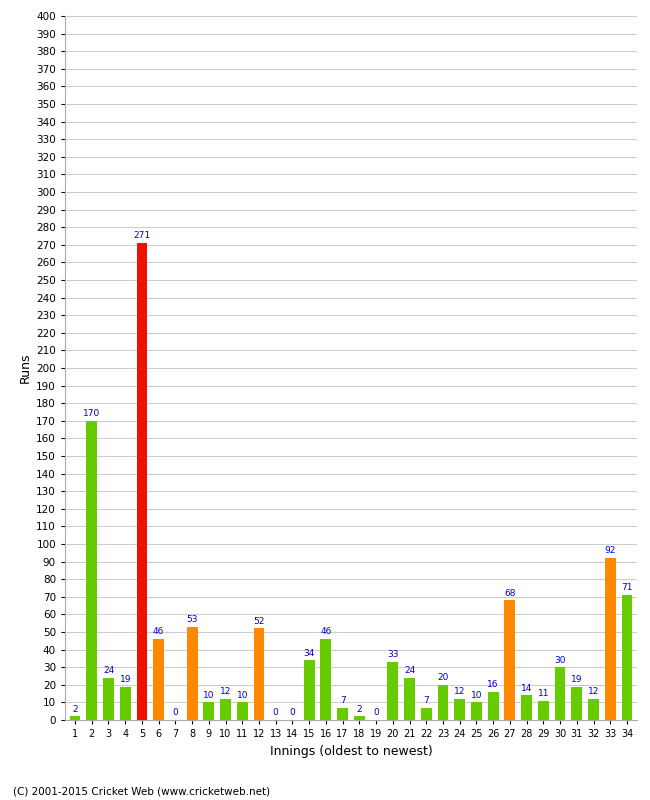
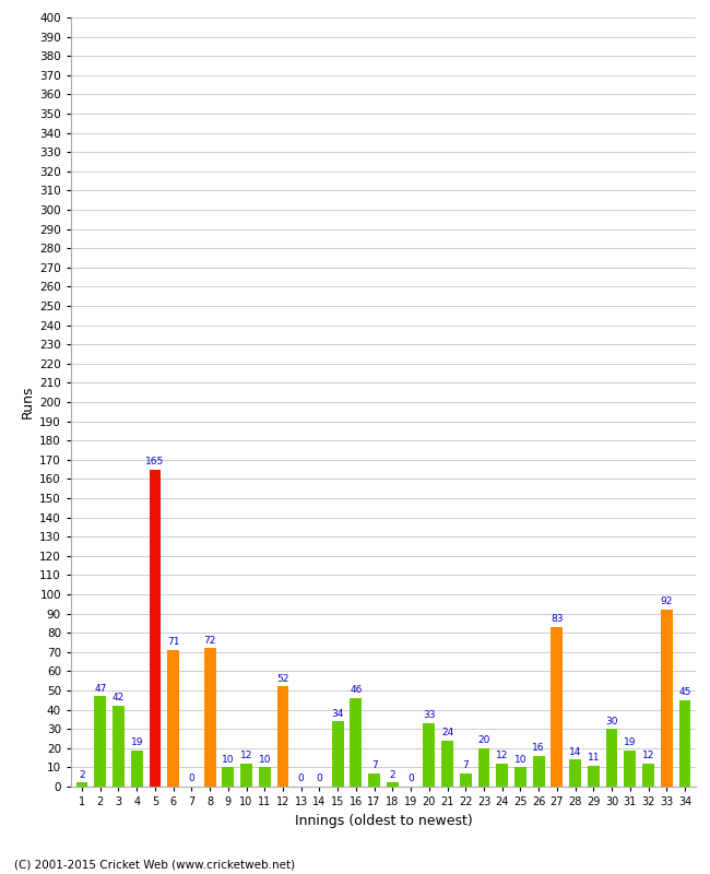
2: 170 -> 47
3: 24 -> 42
5: 271 -> 165
6: 46 -> 71
8: 53 -> 72
27: 68 -> 83
34: 71 -> 45
